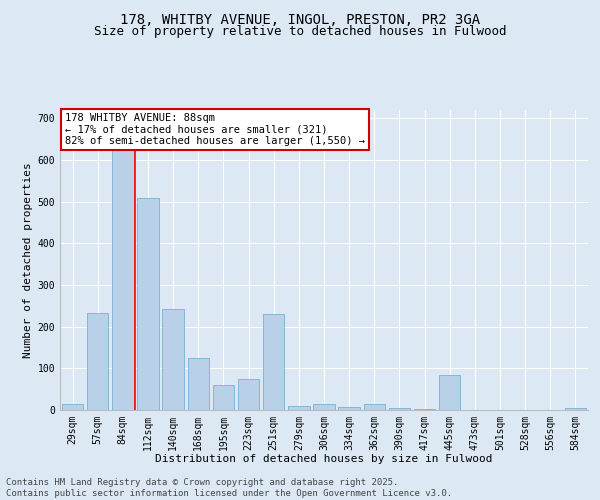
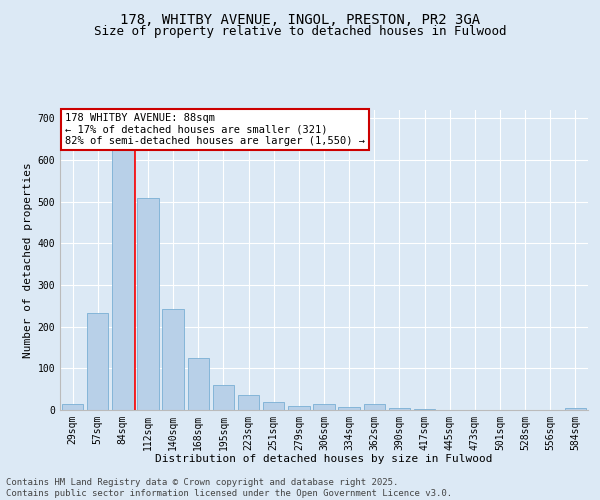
223sqm: 75 -> 35
251sqm: 230 -> 20
445sqm: 85 -> 1
